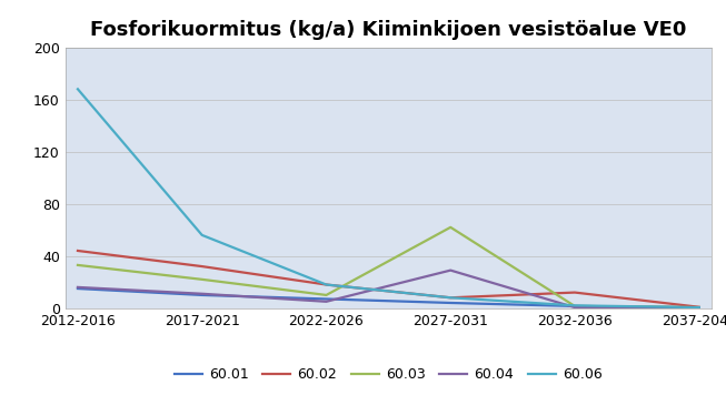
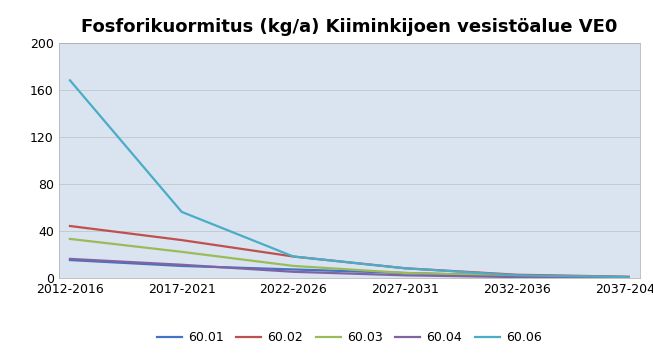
60.03/2027-2031: 62 -> 4
60.04/2027-2031: 29 -> 2
60.02/2032-2036: 12 -> 2
